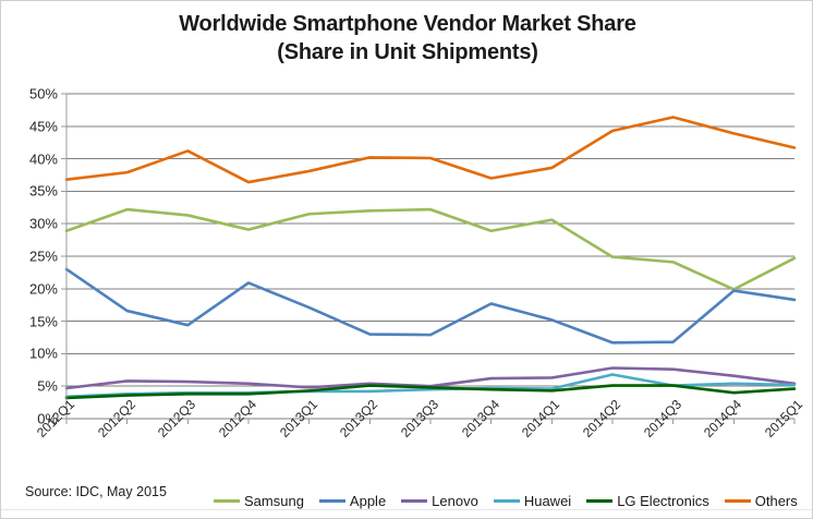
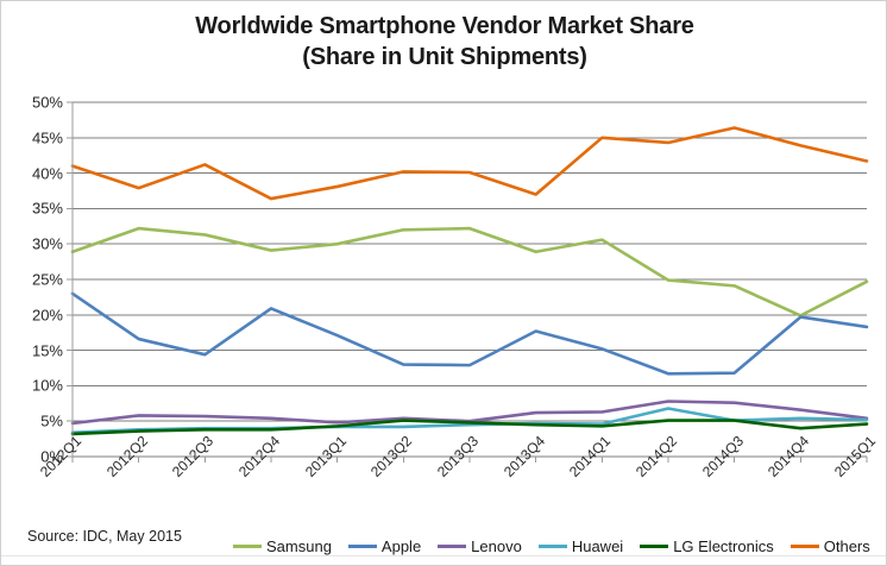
Others/2012Q1: 37% -> 41%
Samsung/2013Q1: 32% -> 30%
Others/2014Q1: 39% -> 45%
